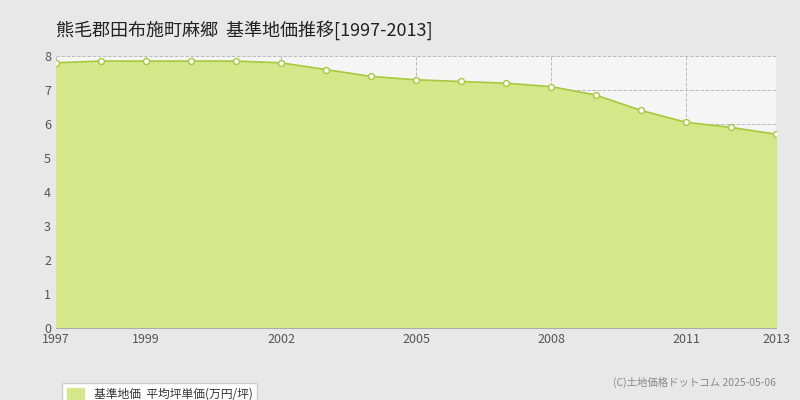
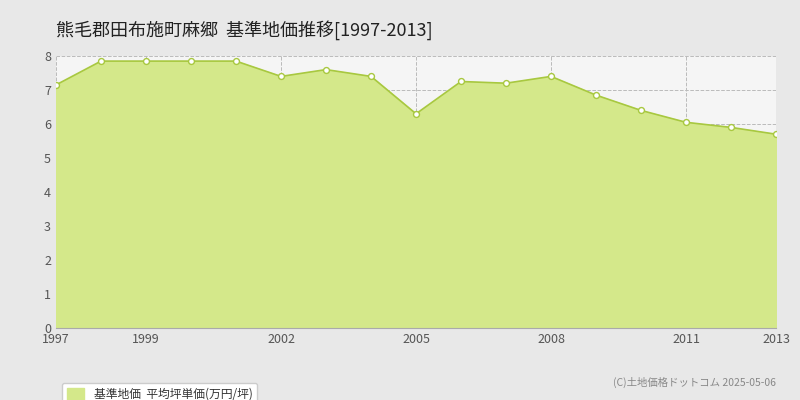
1997: 7.80 -> 7.15
2002: 7.80 -> 7.40
2005: 7.30 -> 6.30
2008: 7.10 -> 7.40
